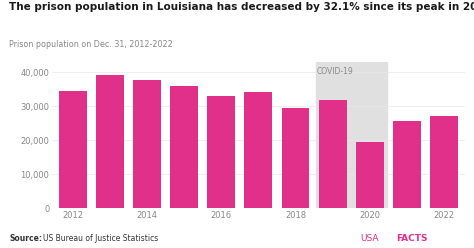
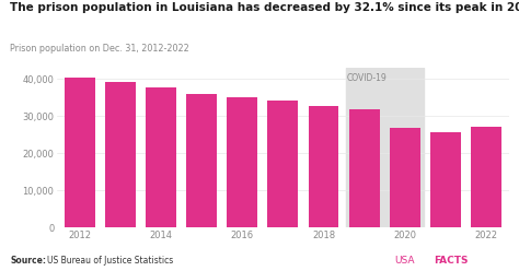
2012: 34,500 -> 40,300
2016: 33,000 -> 35,200
2018: 29,500 -> 32,800
2020: 19,500 -> 26,700
